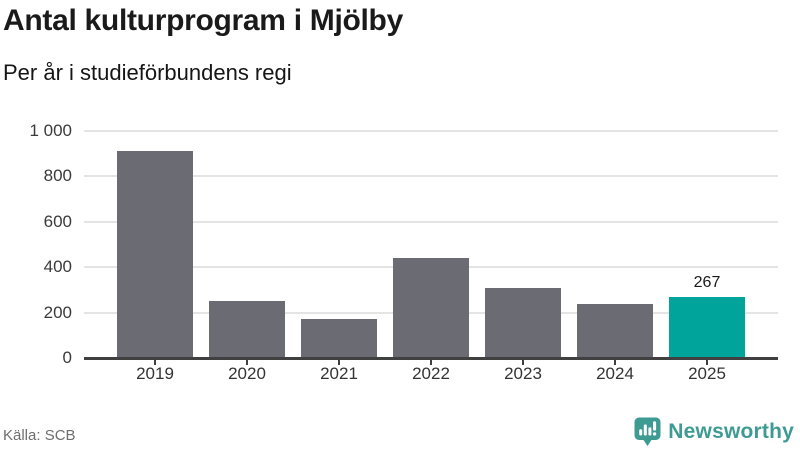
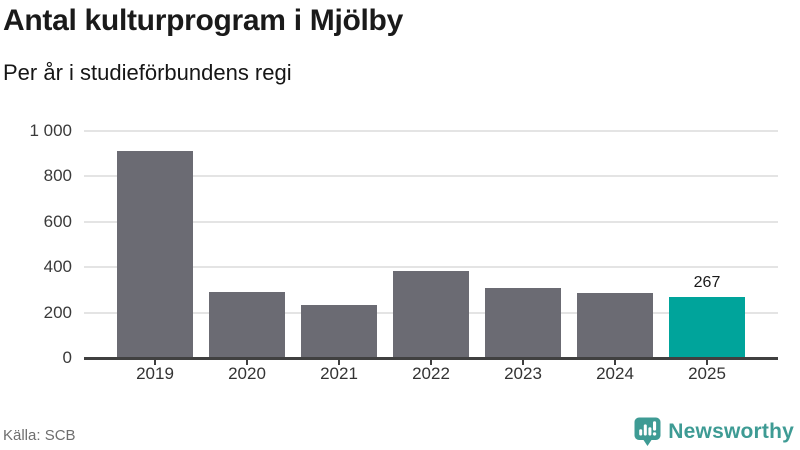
2020: 250 -> 290
2021: 170 -> 240
2022: 440 -> 380
2024: 240 -> 280
